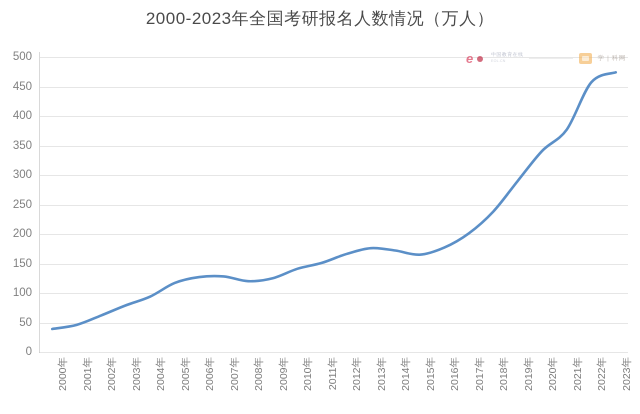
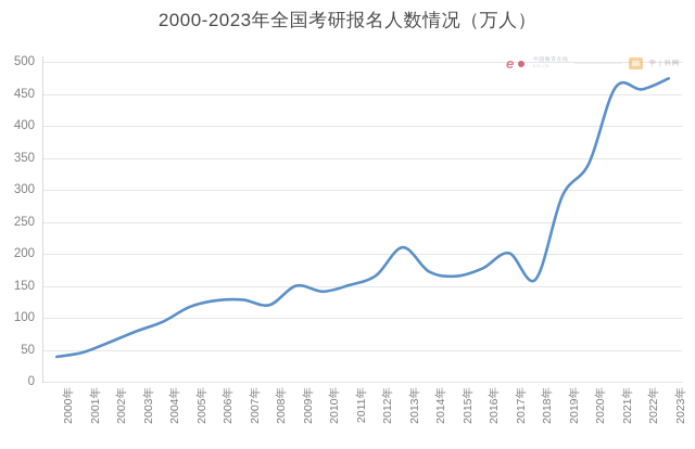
2009年: 120 -> 150
2013年: 180 -> 210
2018年: 240 -> 160
2021年: 380 -> 460
